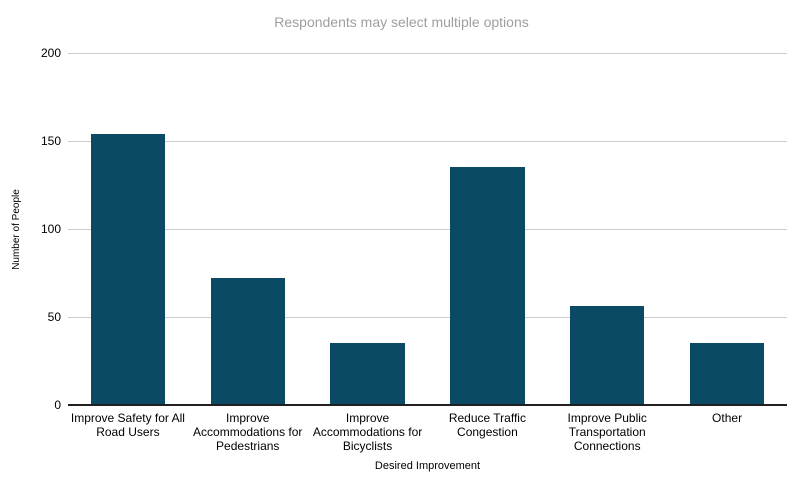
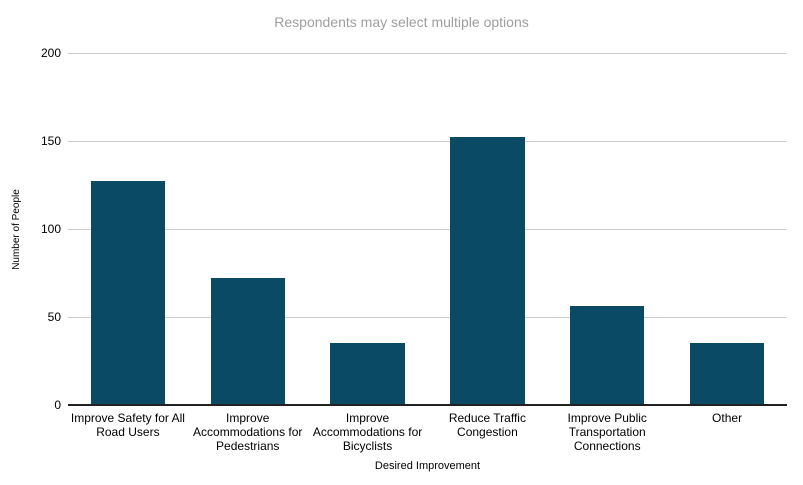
Improve Safety for All Road Users: 154 -> 127
Reduce Traffic Congestion: 135 -> 152
